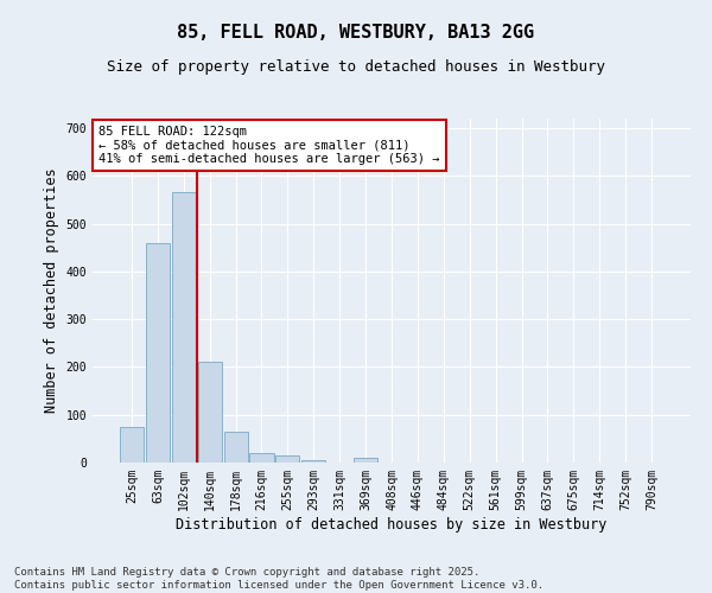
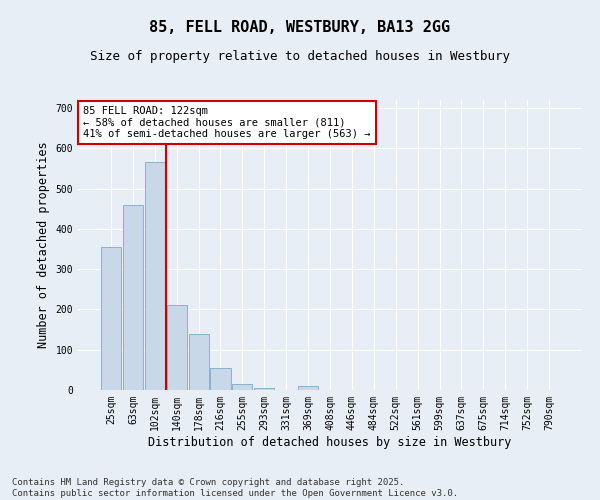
25sqm: 75 -> 355
178sqm: 65 -> 140
216sqm: 20 -> 55
